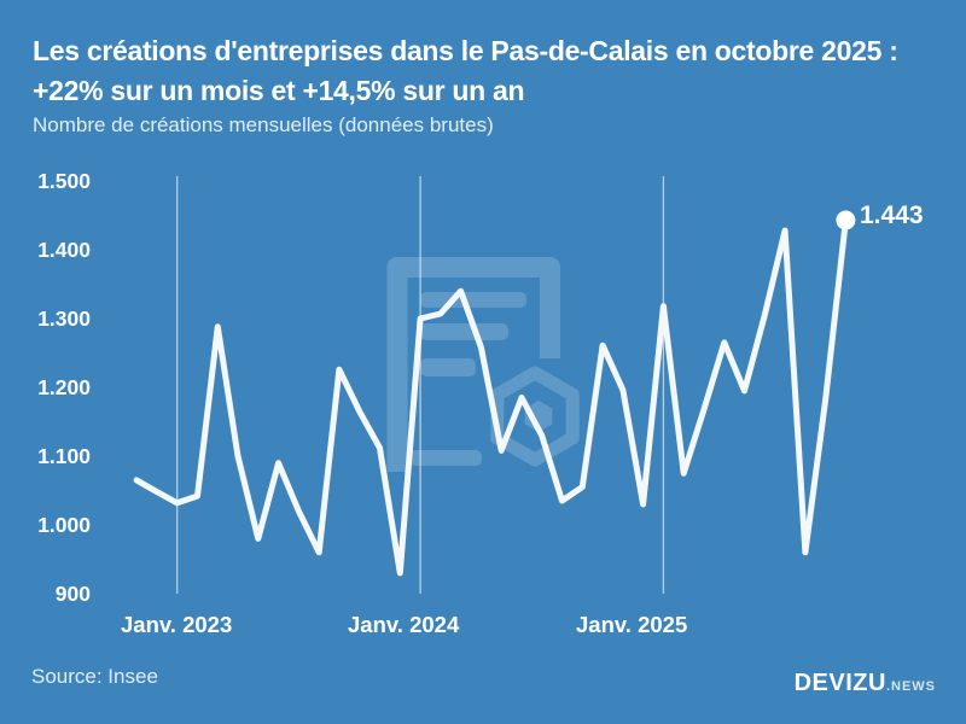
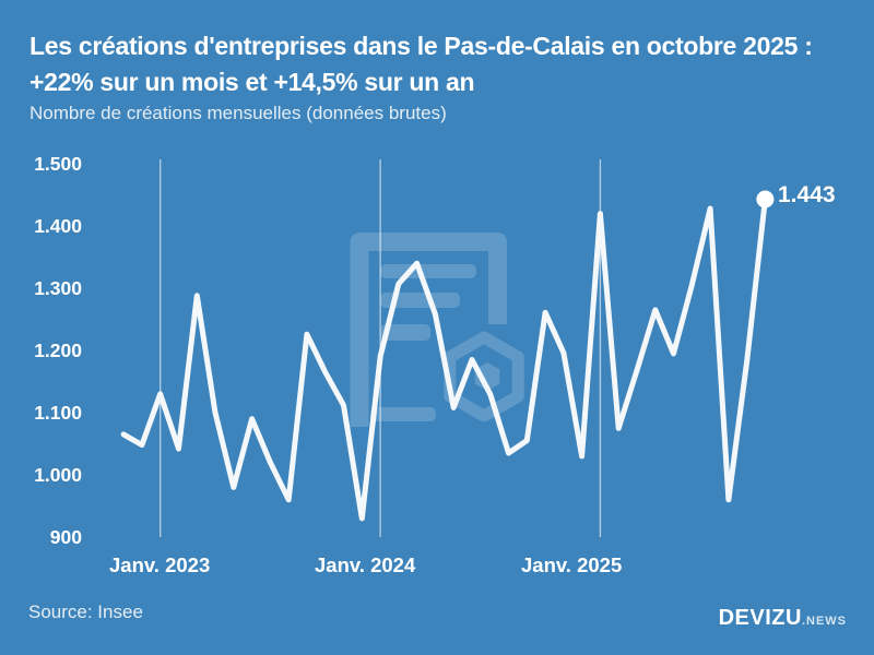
Janv. 2023: 1030 -> 1130
Janv. 2024: 1300 -> 1190
Janv. 2025: 1320 -> 1420
